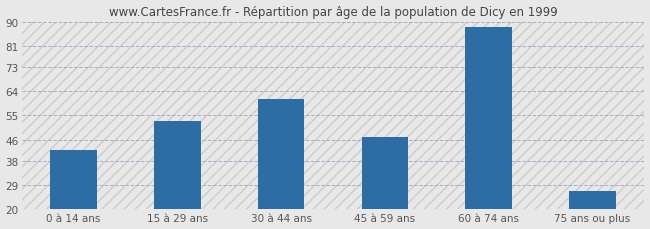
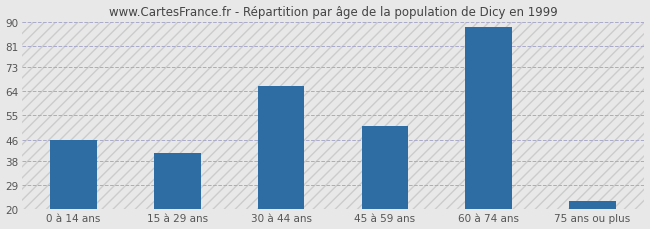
0 à 14 ans: 42 -> 46
15 à 29 ans: 53 -> 41
30 à 44 ans: 61 -> 66
45 à 59 ans: 47 -> 51
75 ans ou plus: 27 -> 23
